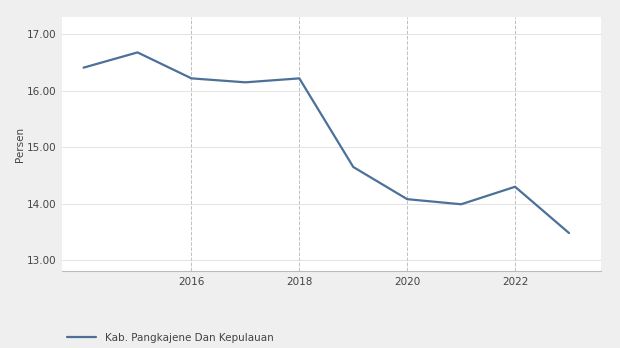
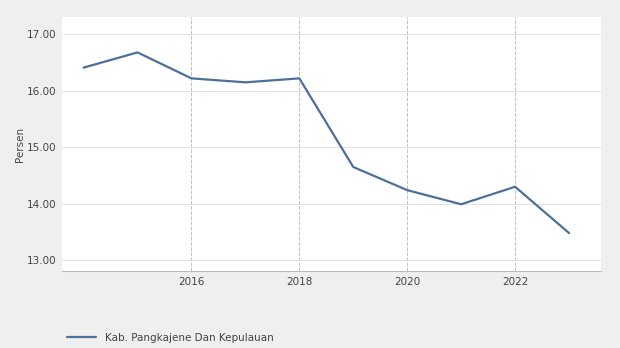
2020: 14.08 -> 14.24
